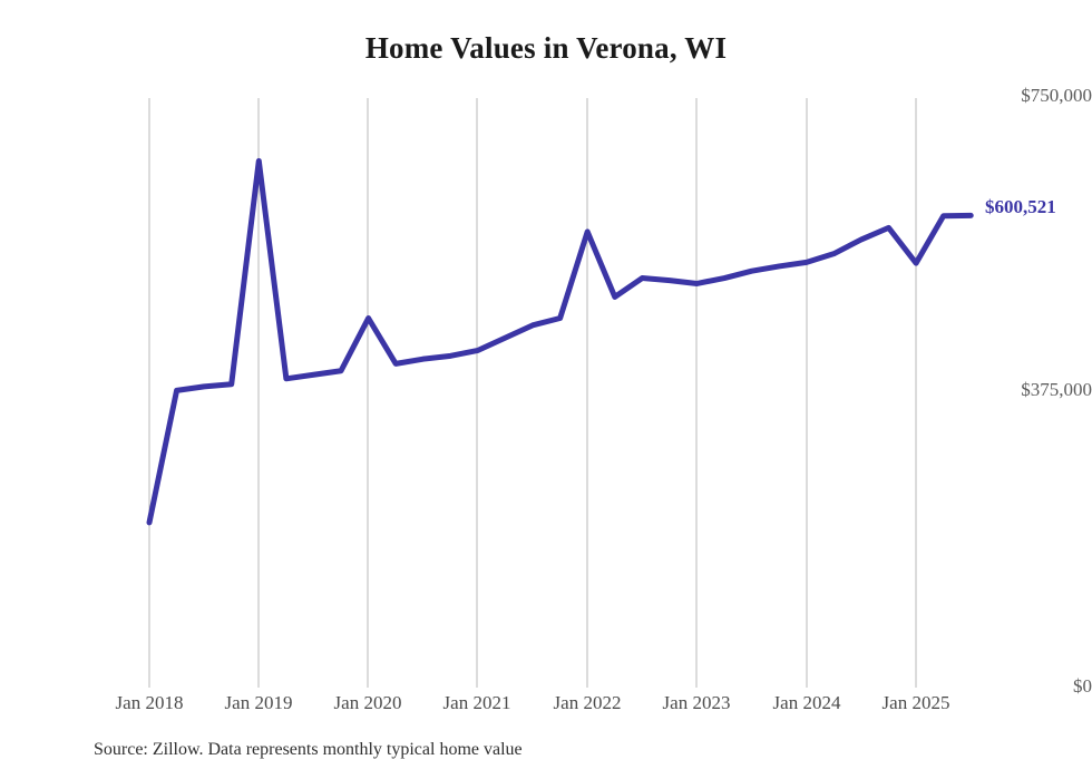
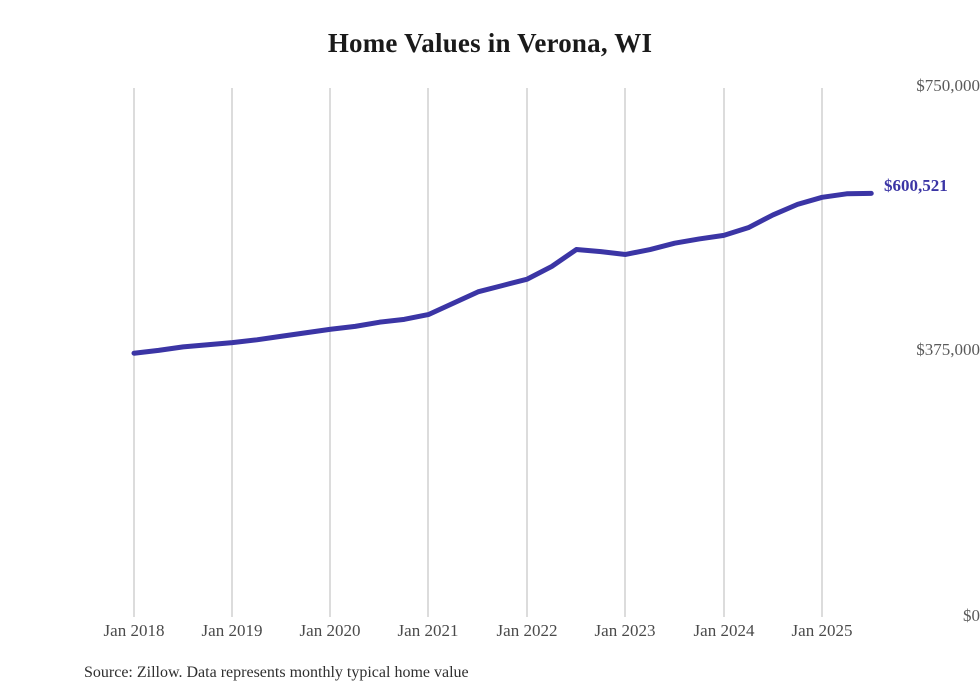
Jan 2018: $210000 -> $370000
Jan 2019: $670000 -> $390000
Jan 2020: $470000 -> $410000
Jan 2022: $580000 -> $480000
Jan 2025: $540000 -> $600000
